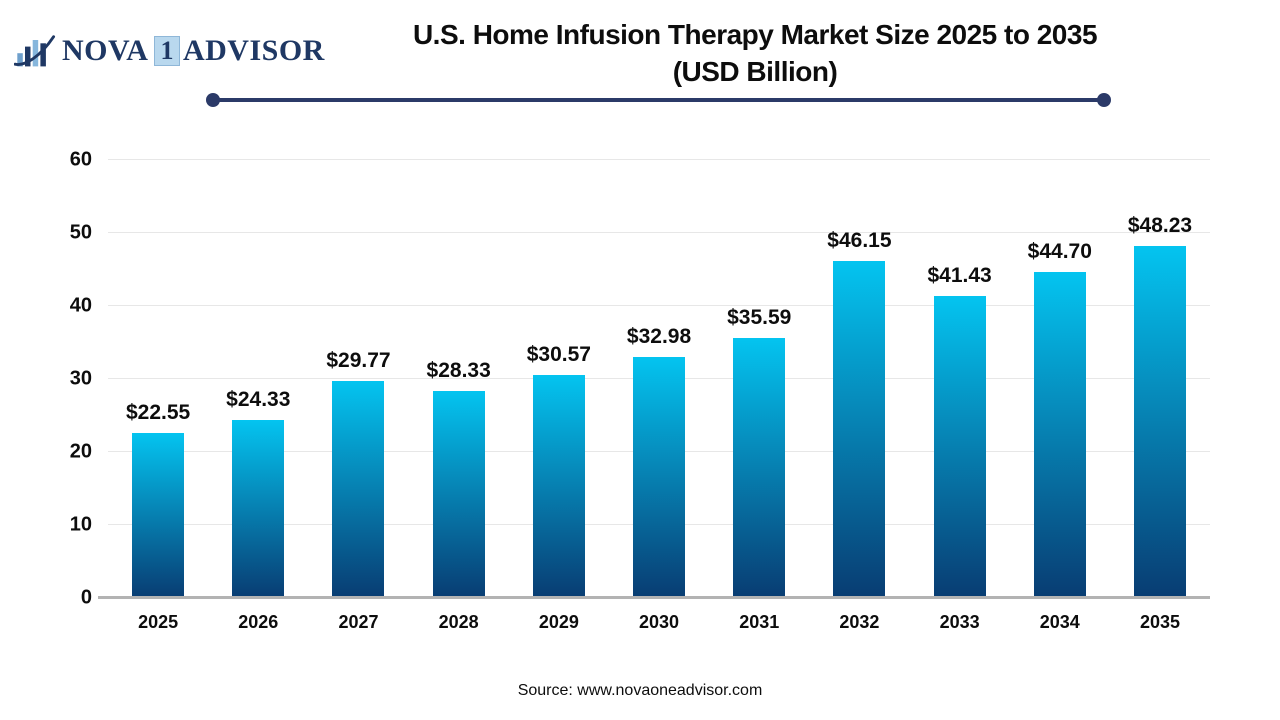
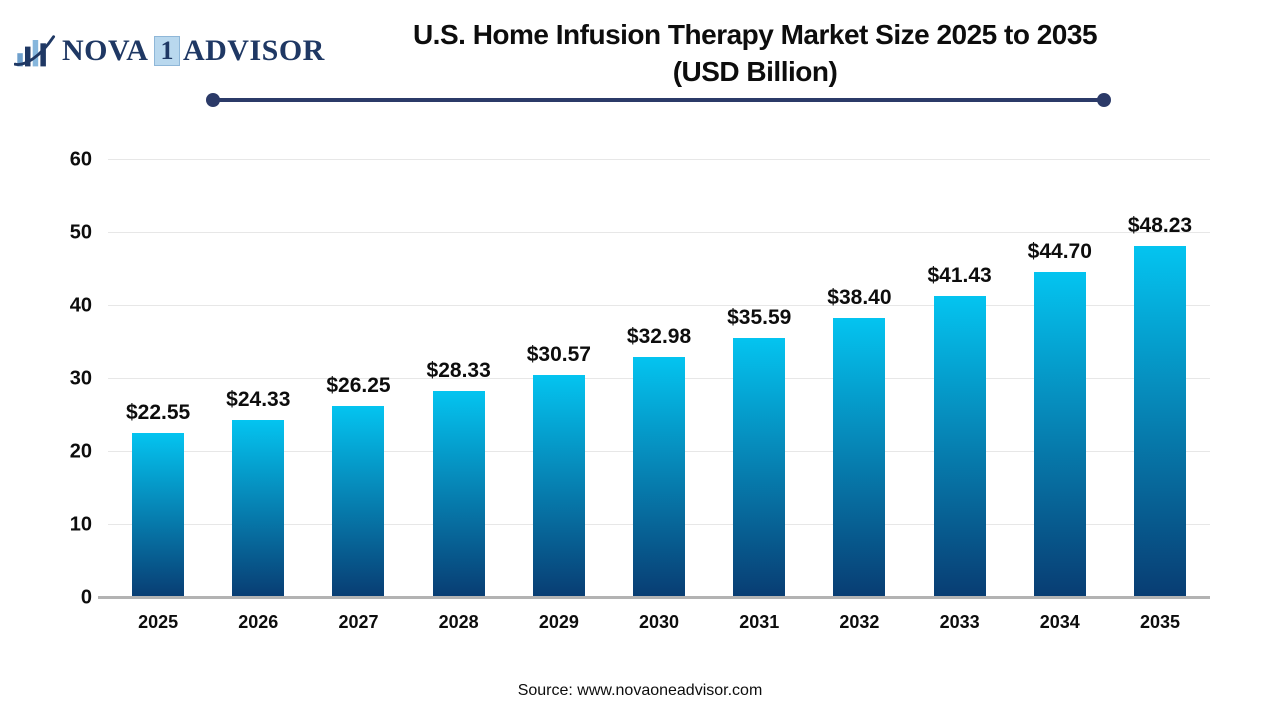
2027: $29.77 -> $26.25
2032: $46.15 -> $38.40
